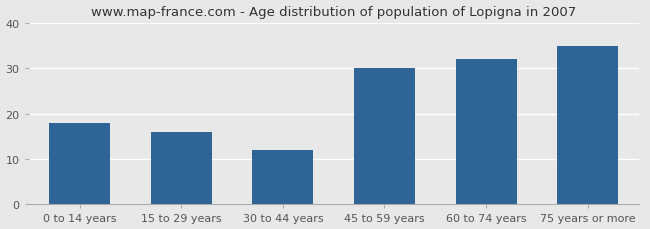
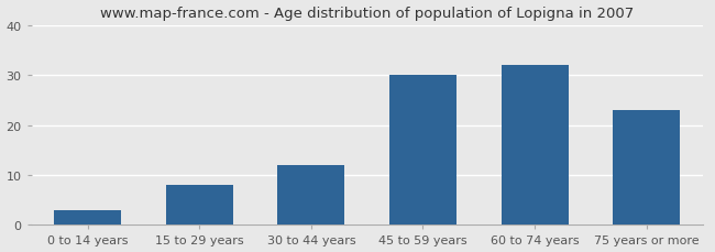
0 to 14 years: 18 -> 3
15 to 29 years: 16 -> 8
75 years or more: 35 -> 23
